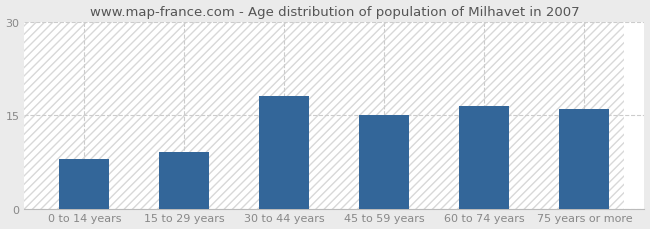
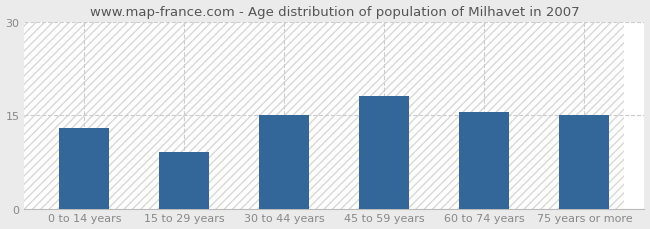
0 to 14 years: 8.0 -> 13.0
30 to 44 years: 18.0 -> 15.0
45 to 59 years: 15.0 -> 18.0
60 to 74 years: 16.4 -> 15.5
75 years or more: 16.0 -> 15.0
